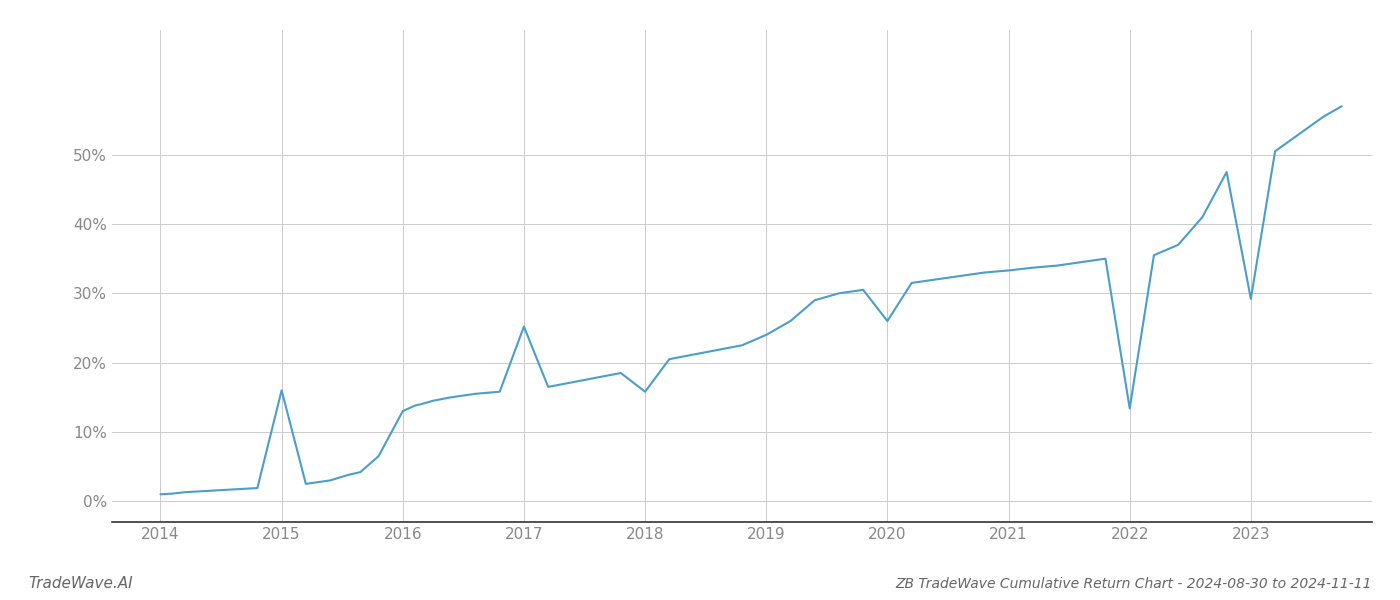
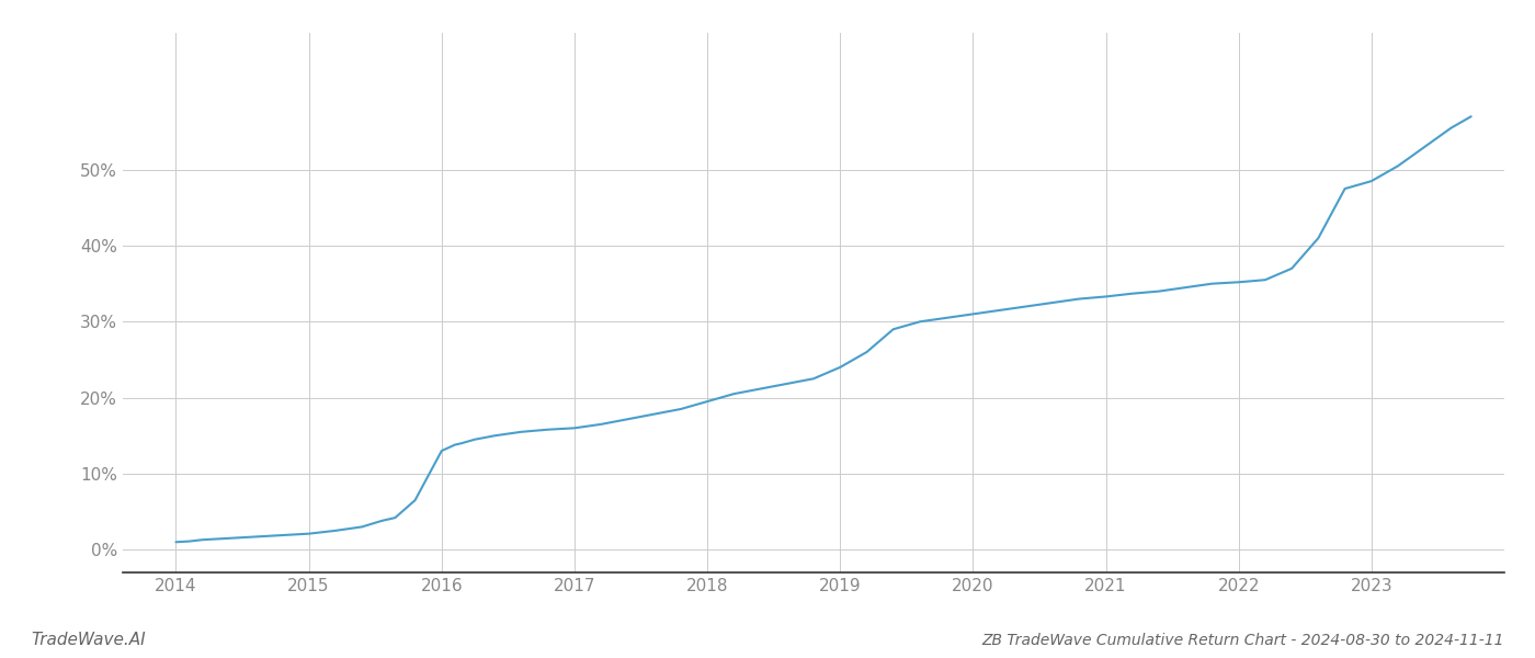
2015: 16.0% -> 2.1%
2017: 25.2% -> 16.0%
2018: 15.8% -> 19.5%
2020: 26.0% -> 31.0%
2022: 13.4% -> 35.2%
2023: 29.2% -> 48.5%
